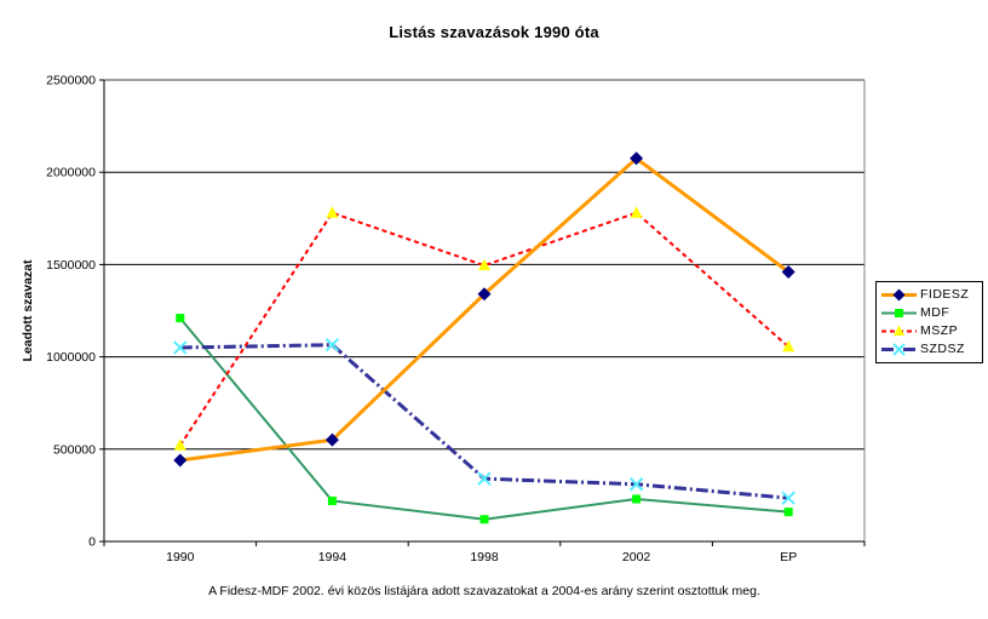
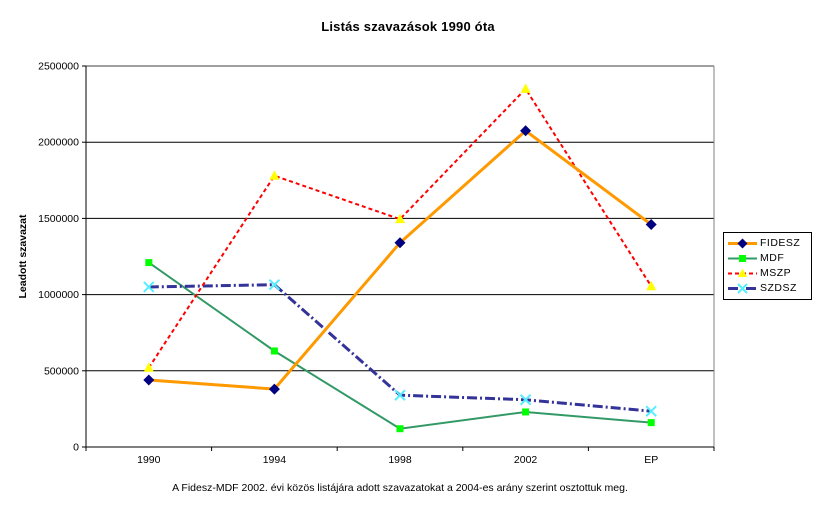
FIDESZ/1994: 550000 -> 380000
MDF/1994: 220000 -> 630000
MSZP/2002: 1780000 -> 2350000
